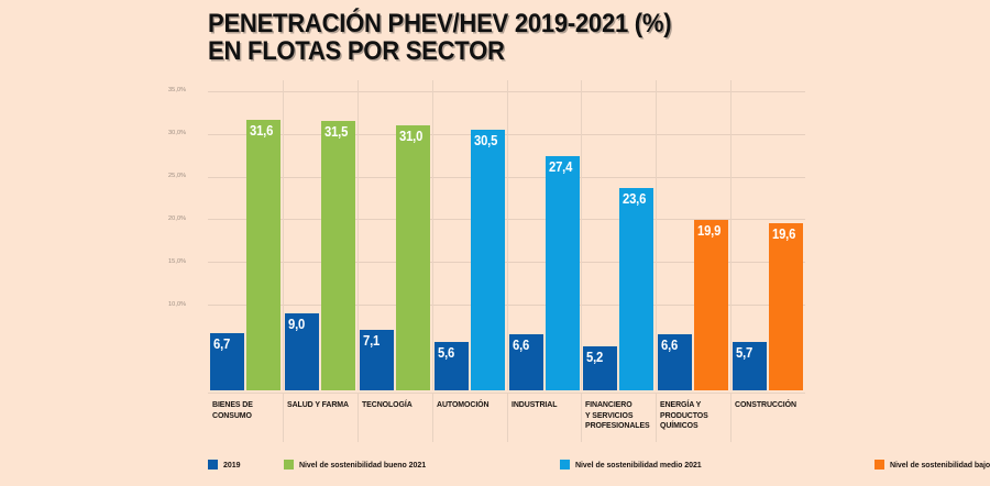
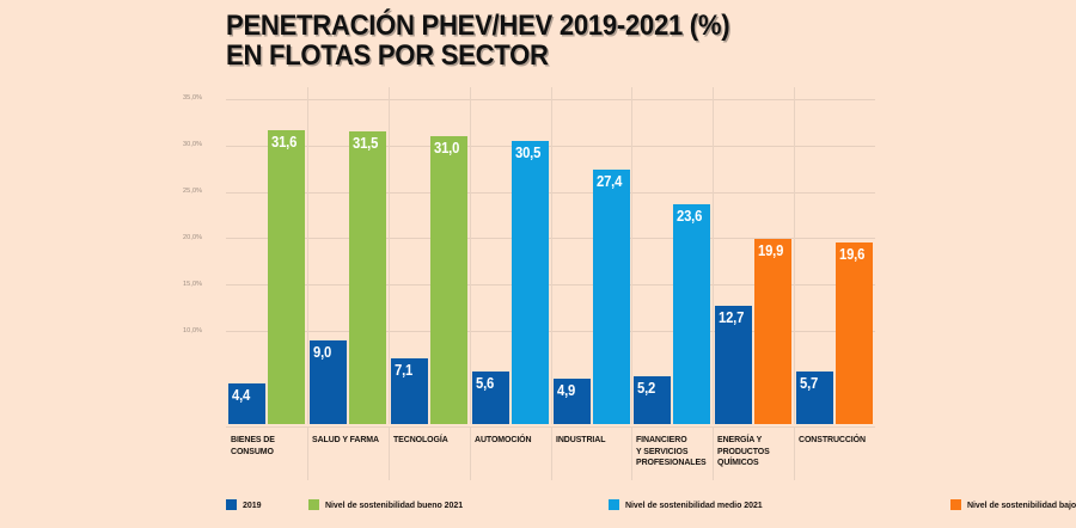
2019/BIENES DE CONSUMO: 6,7 -> 4,4
2019/INDUSTRIAL: 6,6 -> 4,9
2019/ENERGÍA Y PRODUCTOS QUÍMICOS: 6,6 -> 12,7
